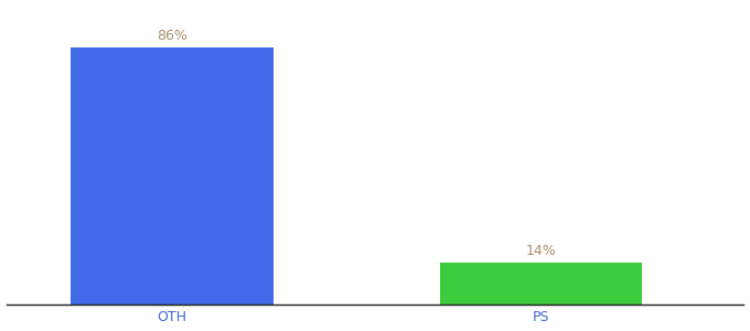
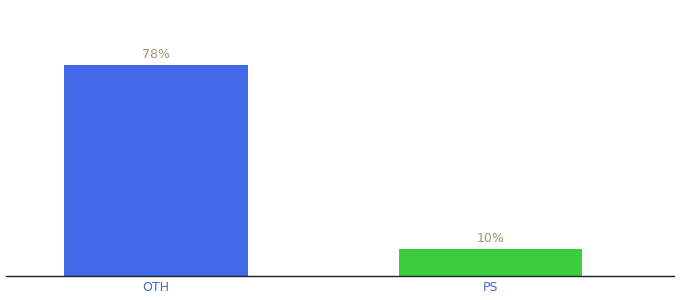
OTH: 86% -> 78%
PS: 14% -> 10%
